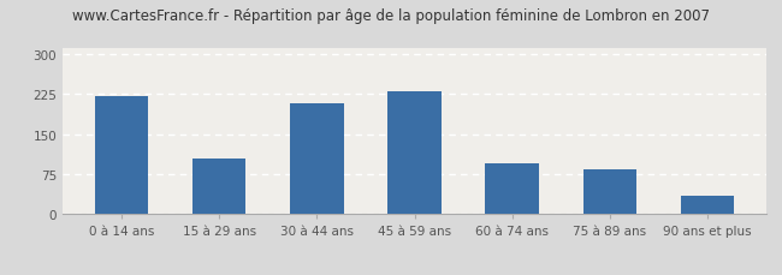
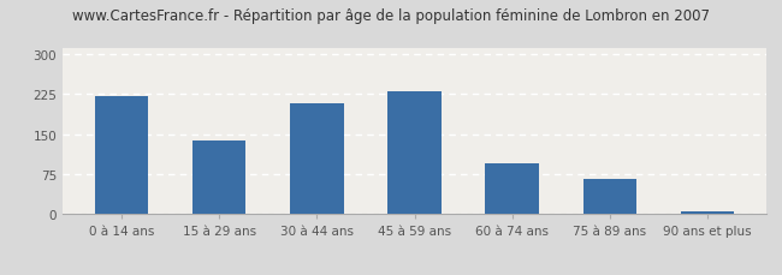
15 à 29 ans: 105 -> 137
75 à 89 ans: 85 -> 65
90 ans et plus: 35 -> 5
